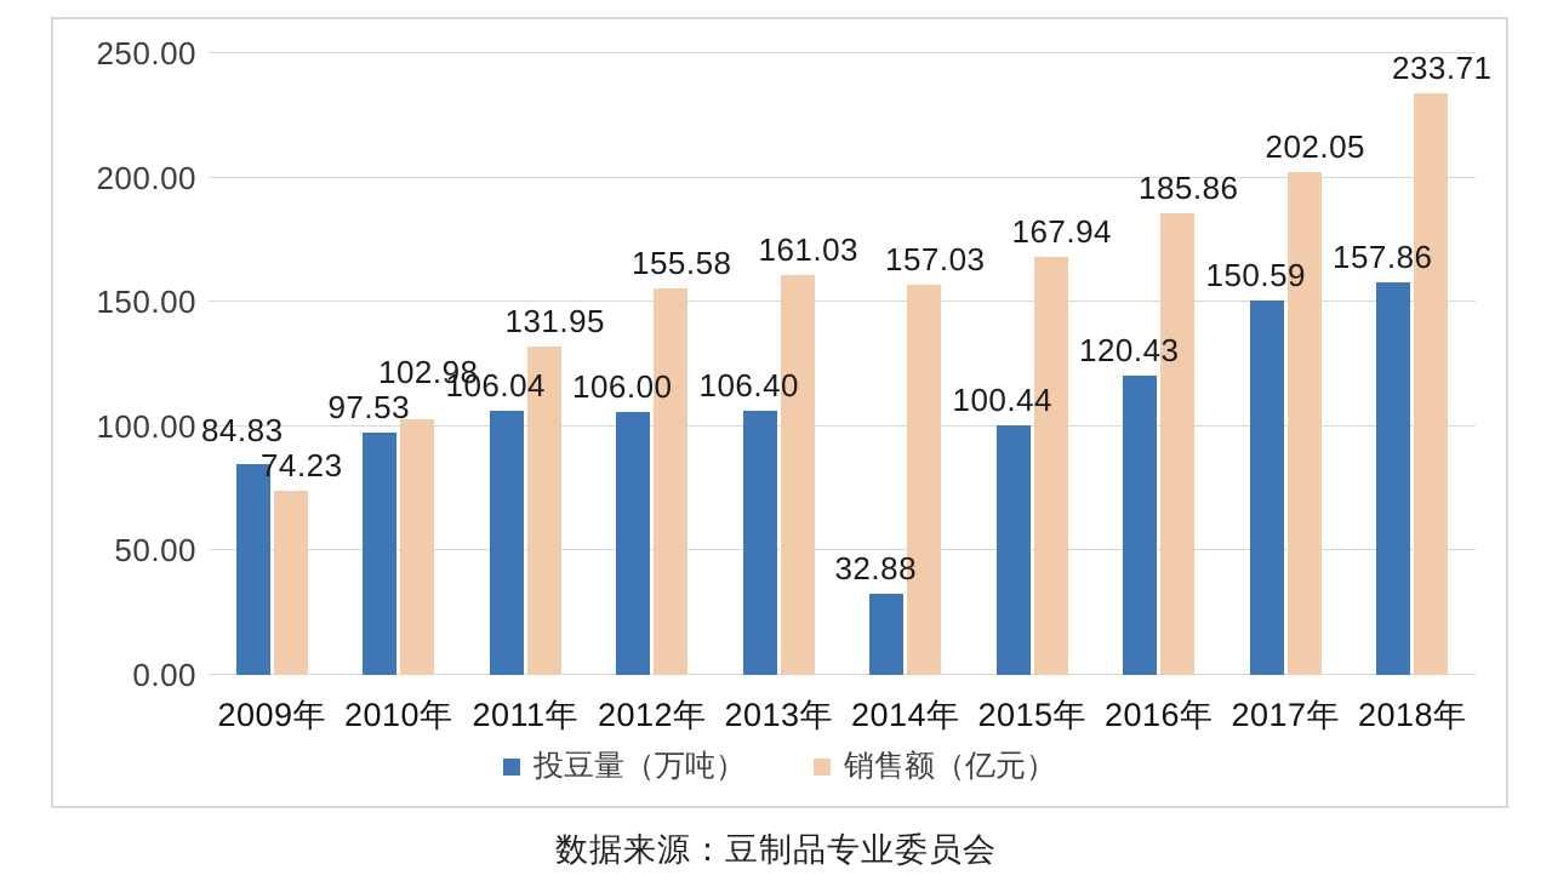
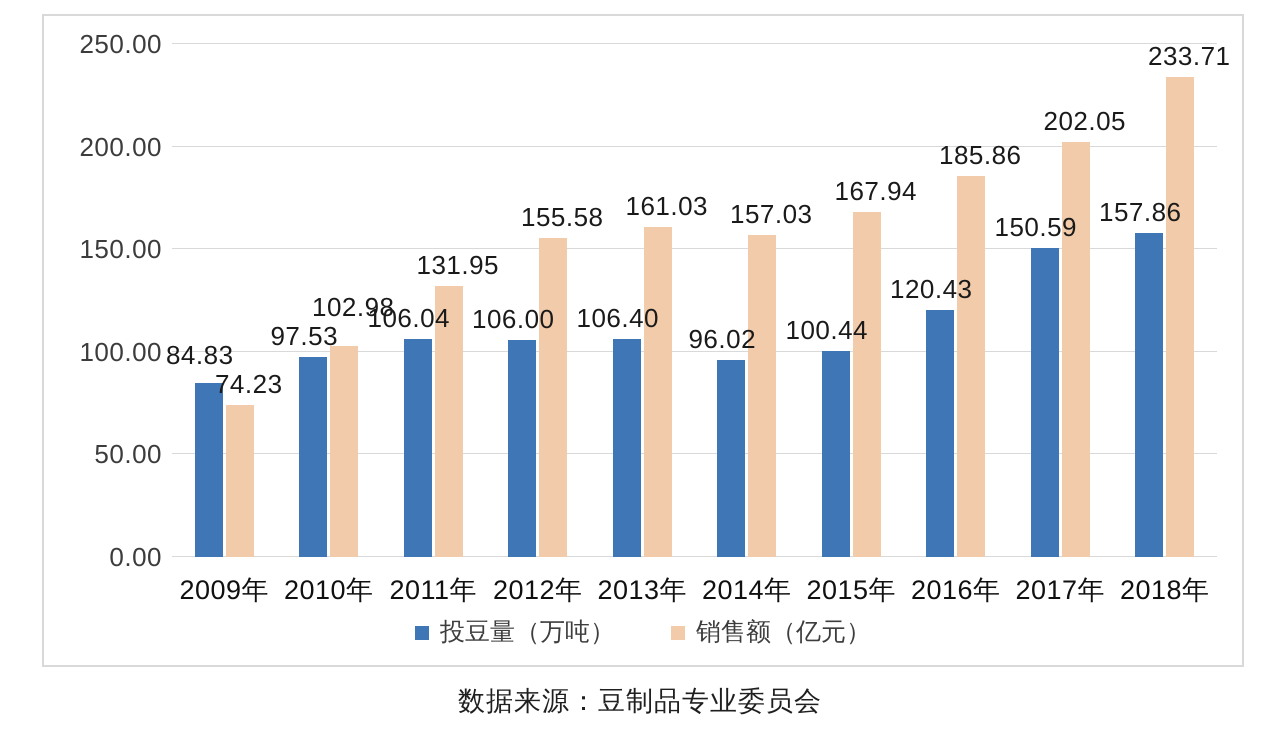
投豆量（万吨）/2014年: 32.88 -> 96.02
